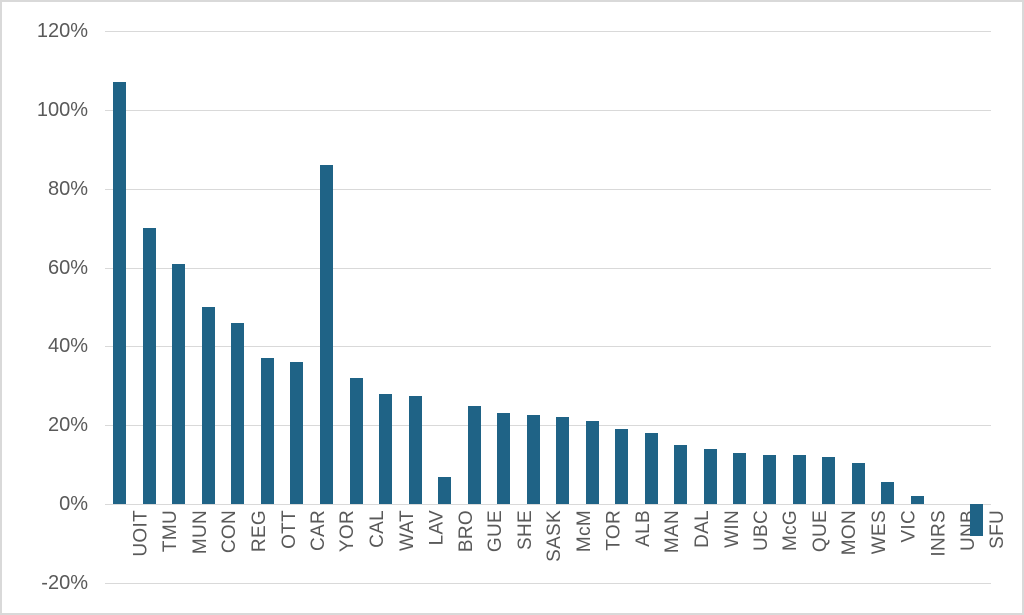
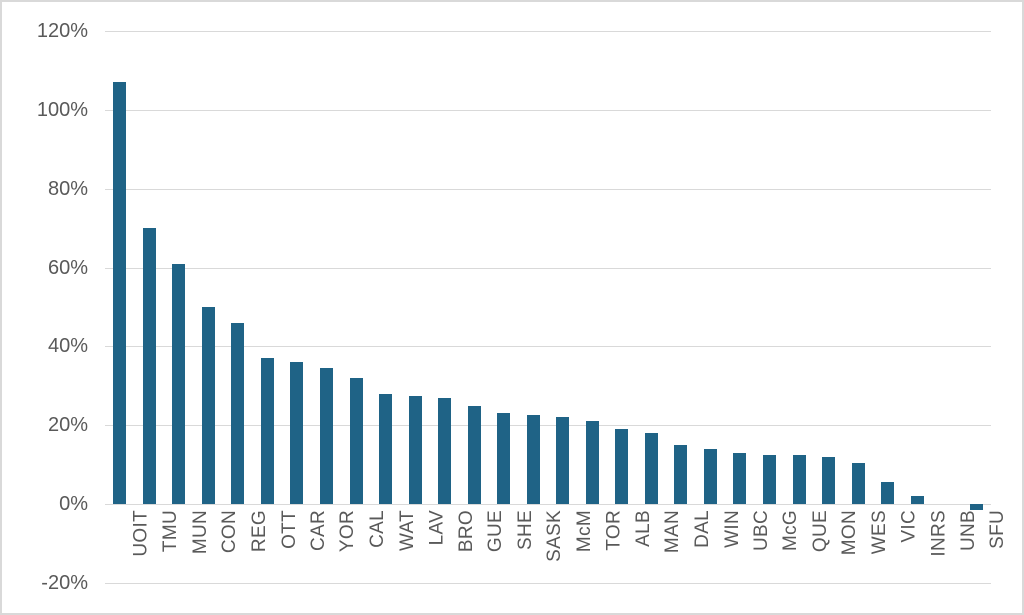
YOR: 86% -> 34%
BRO: 7% -> 27%
SFU: -8% -> -2%
